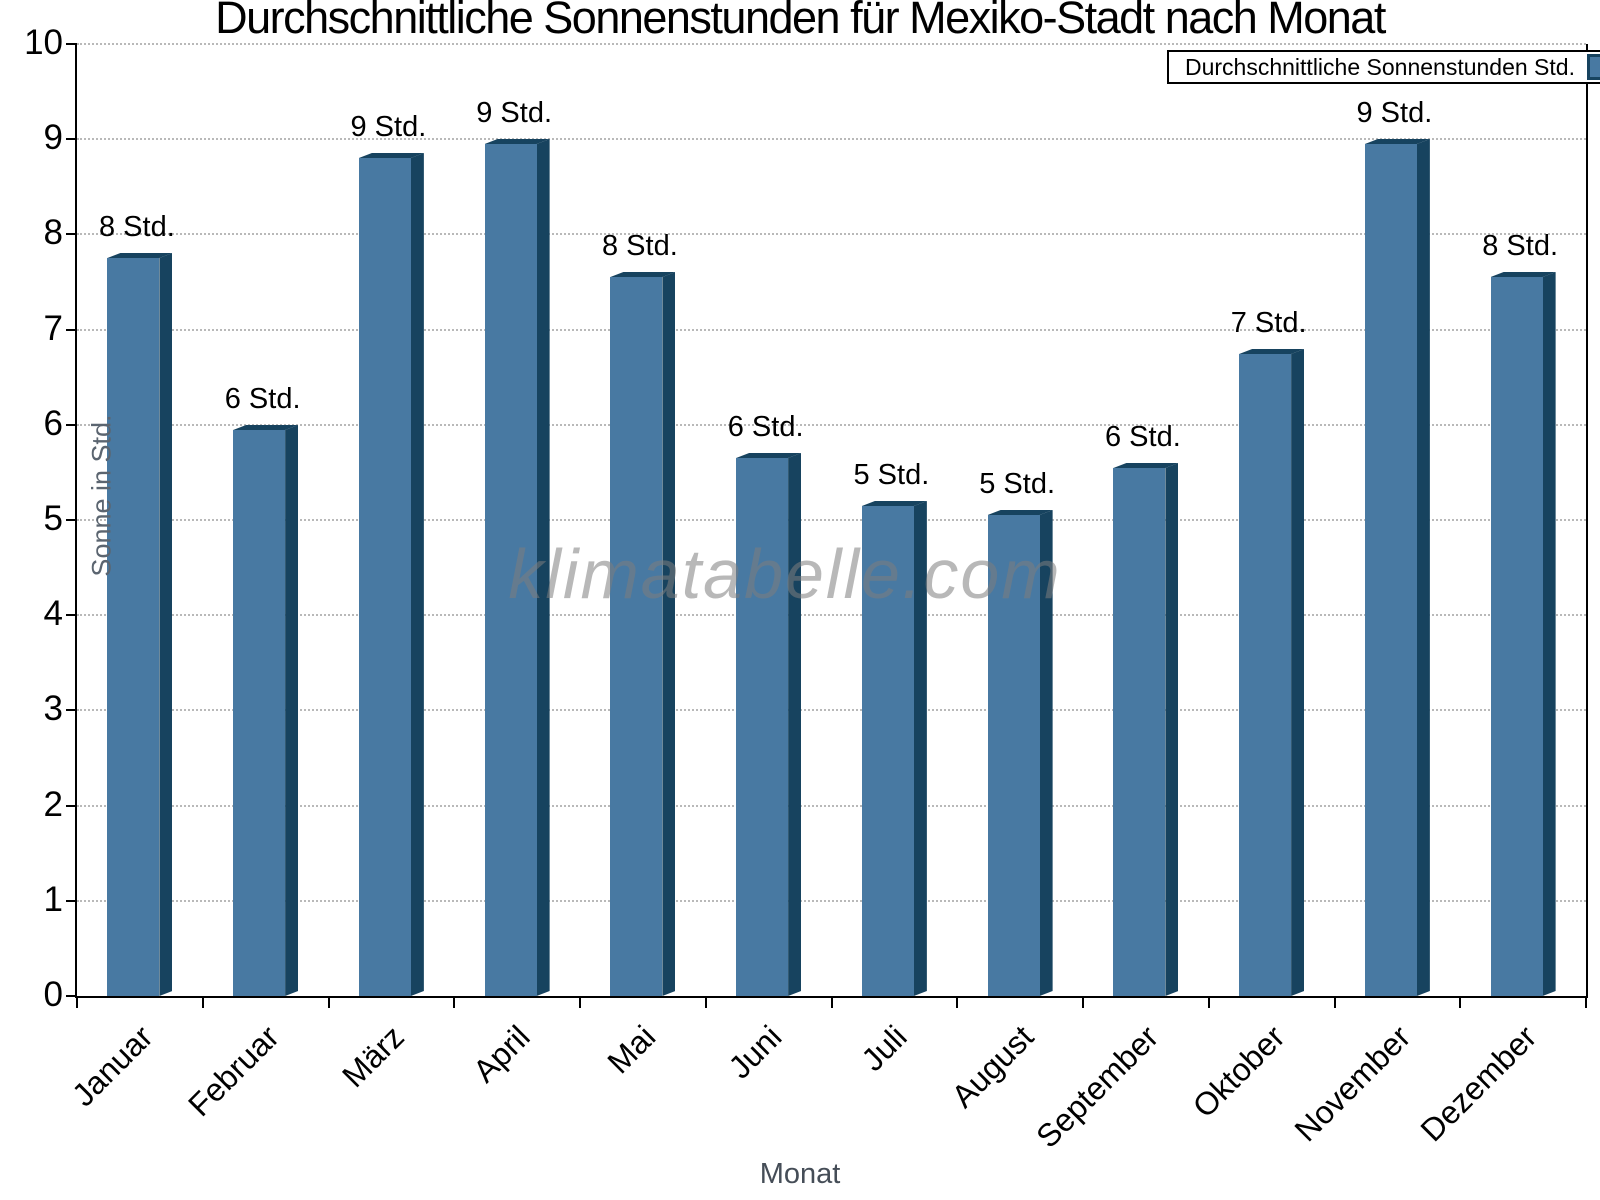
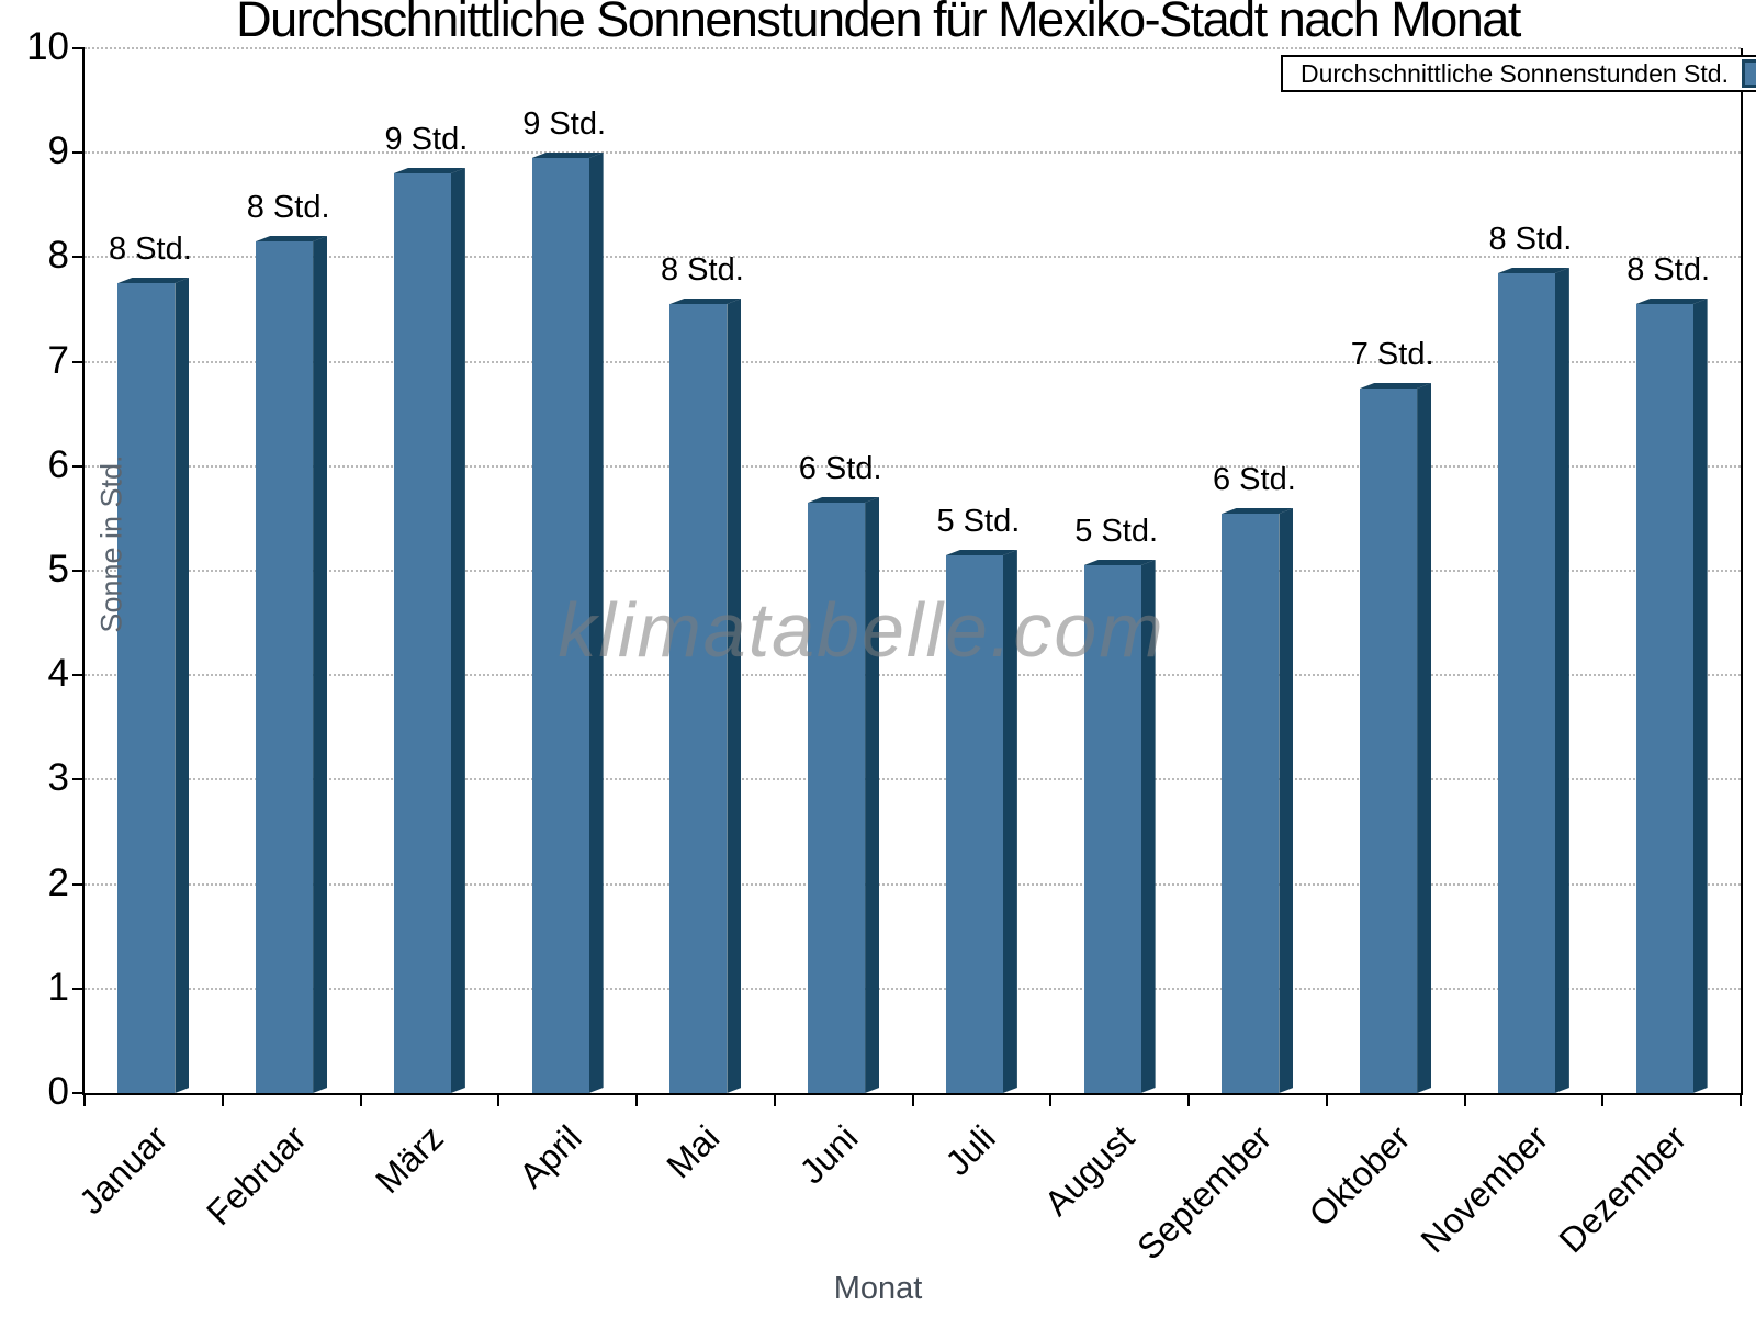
Februar: 6 -> 8
November: 9 -> 8
